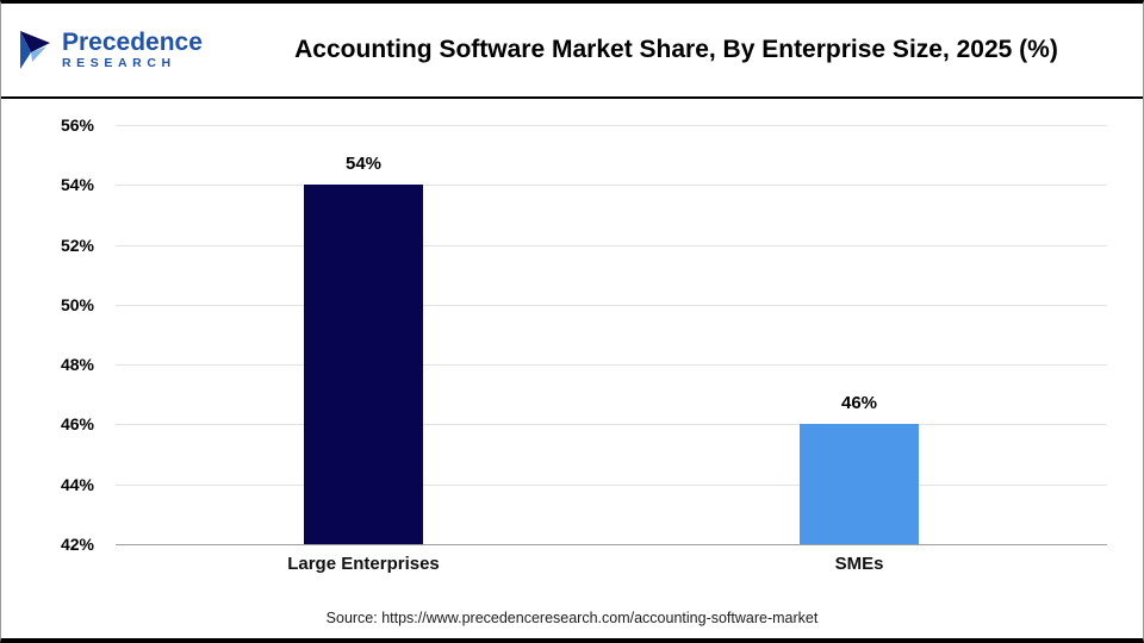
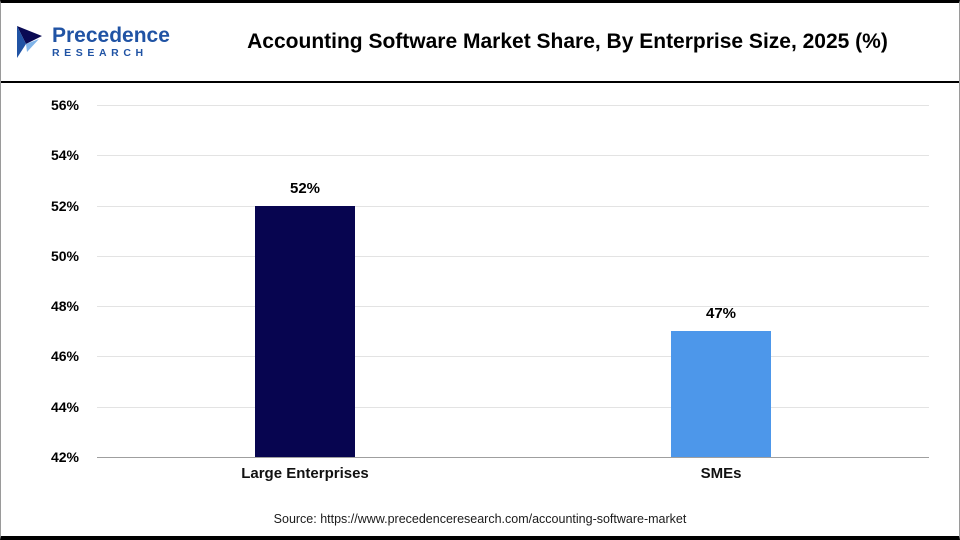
Large Enterprises: 54% -> 52%
SMEs: 46% -> 47%
